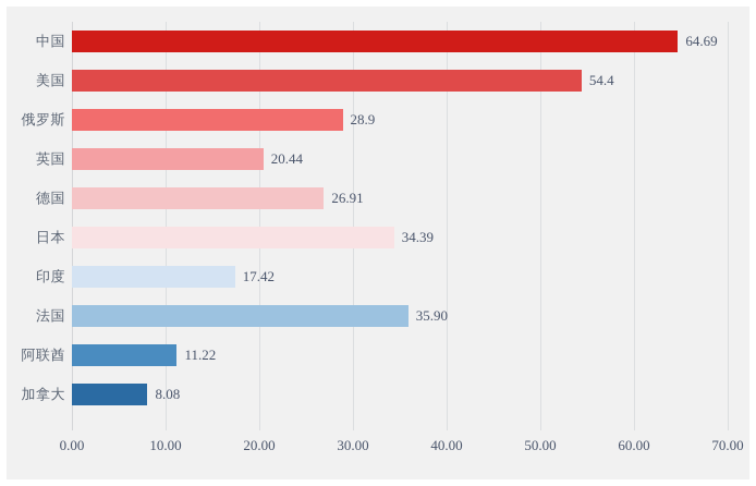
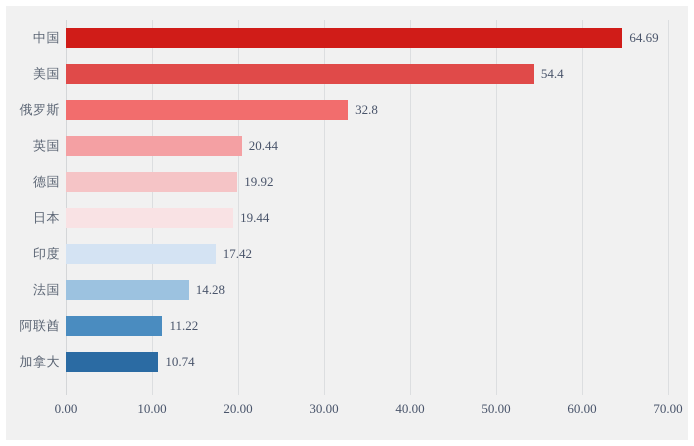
俄罗斯: 28.9 -> 32.8
德国: 26.91 -> 19.92
日本: 34.39 -> 19.44
法国: 35.90 -> 14.28
加拿大: 8.08 -> 10.74
